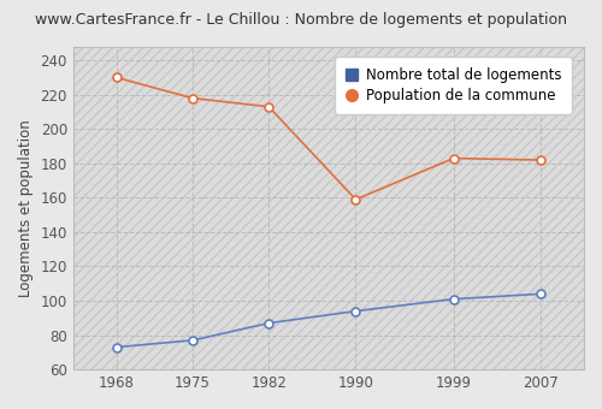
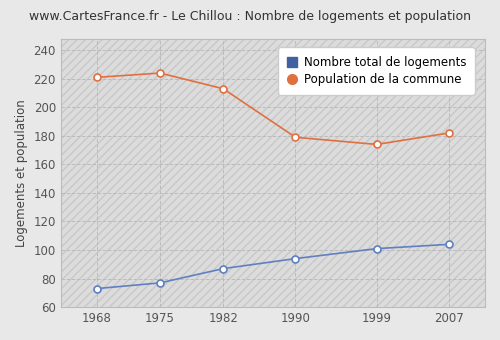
Population de la commune/1968: 230 -> 221
Population de la commune/1975: 218 -> 224
Population de la commune/1990: 159 -> 179
Population de la commune/1999: 183 -> 174
